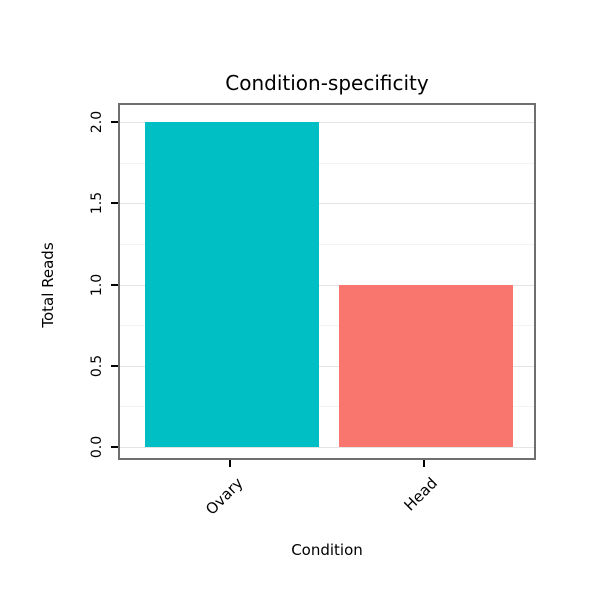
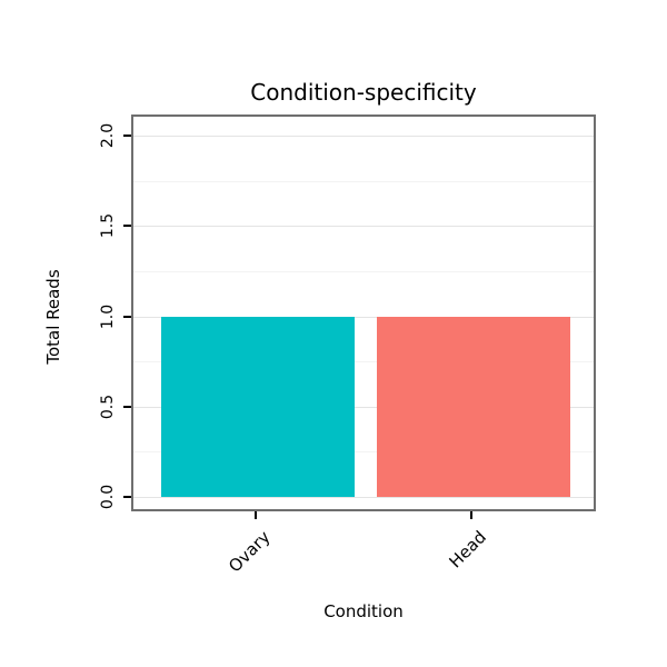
Ovary: 2 -> 1
